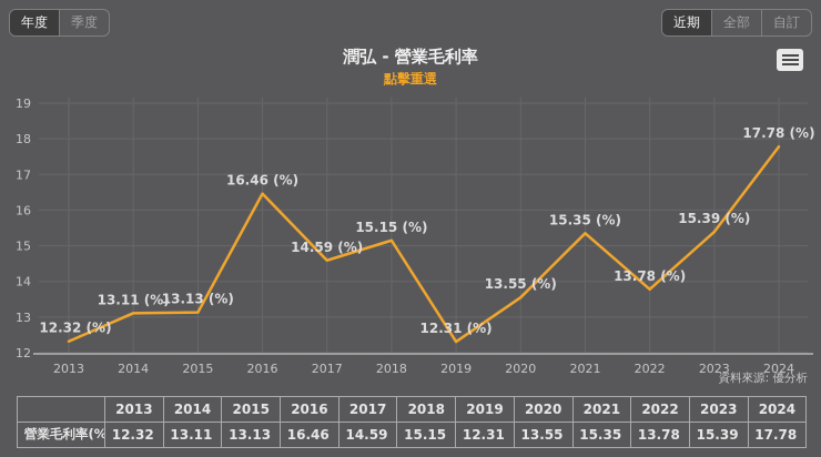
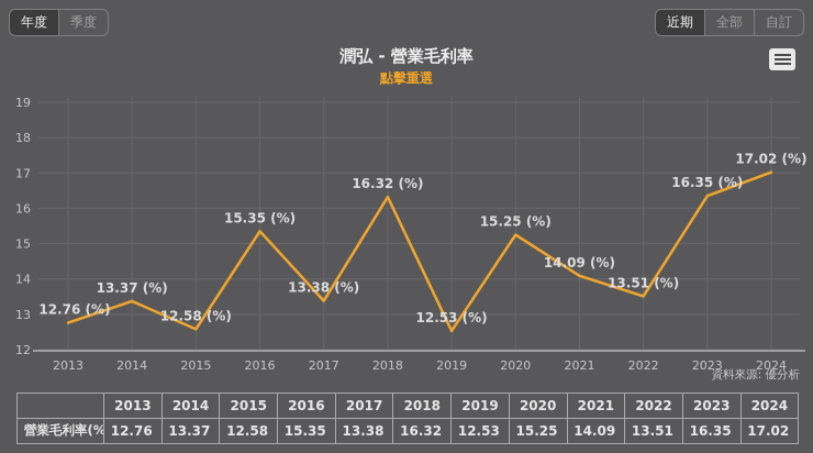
2013: 12.32 -> 12.76
2014: 13.11 -> 13.37
2015: 13.13 -> 12.58
2016: 16.46 -> 15.35
2017: 14.59 -> 13.38
2018: 15.15 -> 16.32
2019: 12.31 -> 12.53
2020: 13.55 -> 15.25
2021: 15.35 -> 14.09
2022: 13.78 -> 13.51
2023: 15.39 -> 16.35
2024: 17.78 -> 17.02
